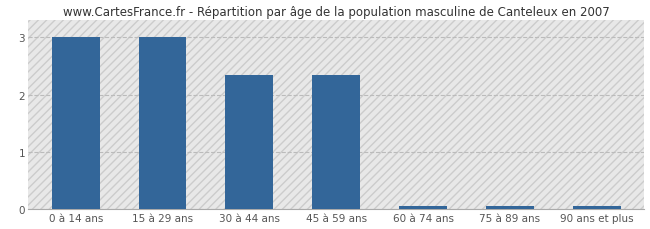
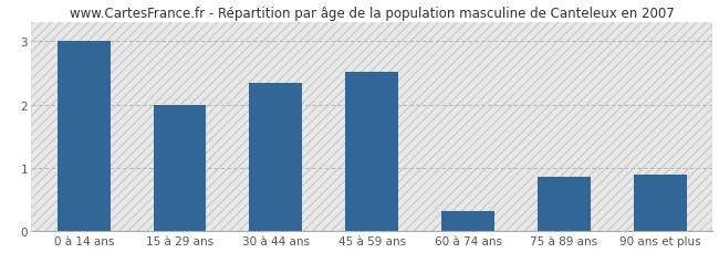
15 à 29 ans: 3.00 -> 2.00
45 à 59 ans: 2.35 -> 2.52
60 à 74 ans: 0.05 -> 0.32
75 à 89 ans: 0.05 -> 0.86
90 ans et plus: 0.05 -> 0.90
